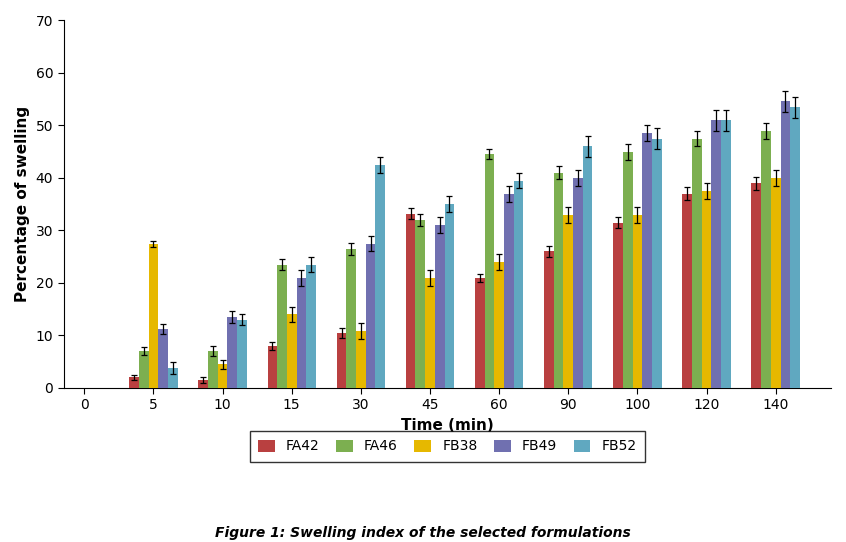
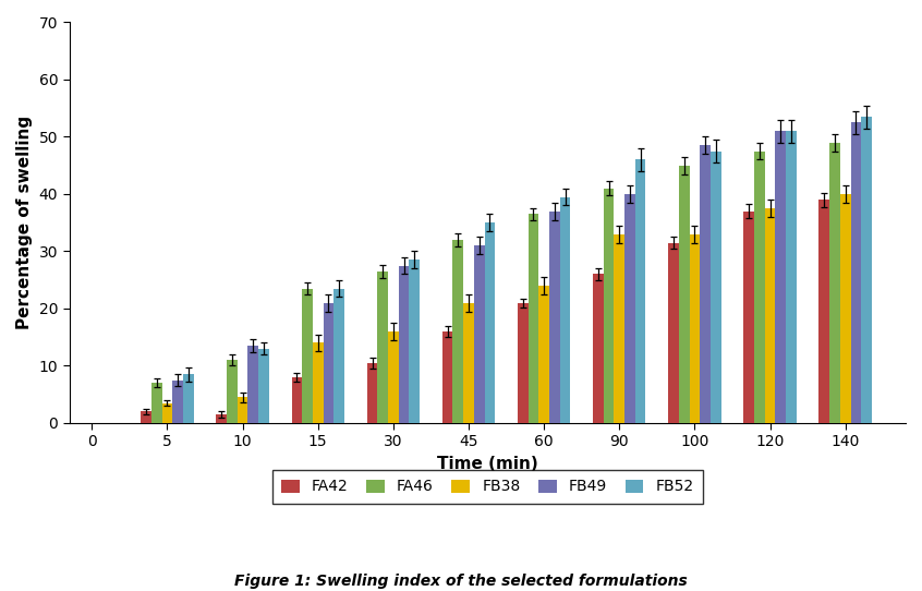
FB38/5: 27.4 -> 3.5
FB49/5: 11.2 -> 7.5
FB52/5: 3.8 -> 8.5
FA46/10: 7.0 -> 11.0
FB38/30: 10.8 -> 16.0
FB52/30: 42.4 -> 28.5
FA42/45: 33.2 -> 16.0
FA46/60: 44.6 -> 36.5
FB49/140: 54.6 -> 52.5
